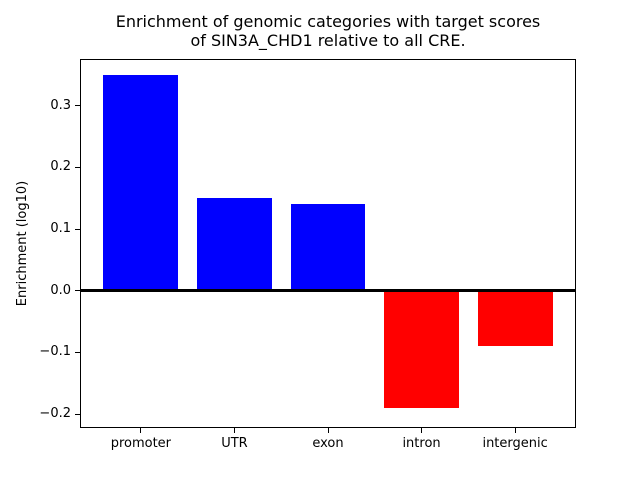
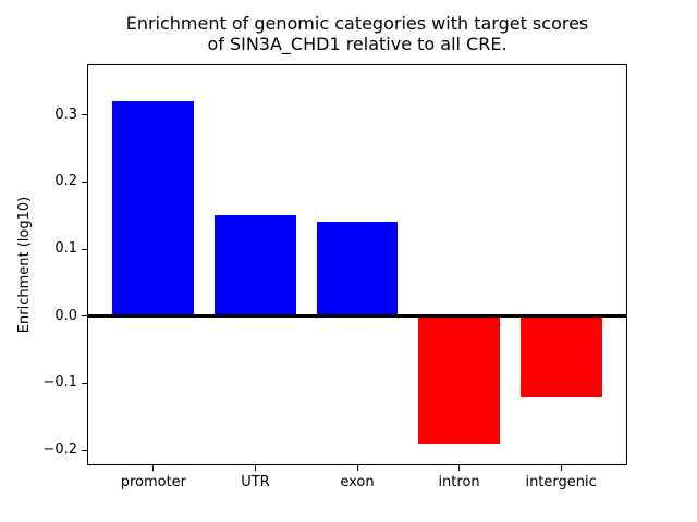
promoter: 0.35 -> 0.32
intergenic: -0.09 -> -0.12
